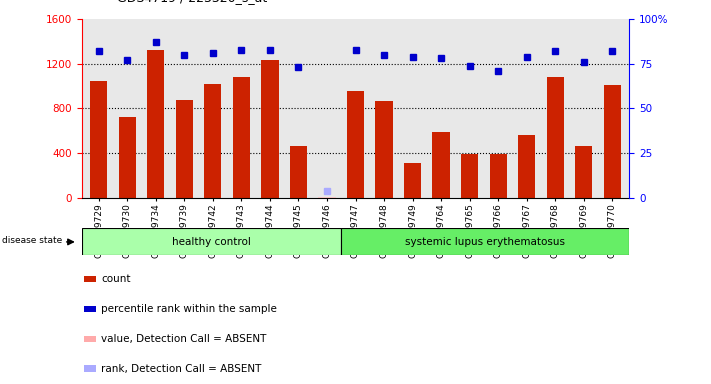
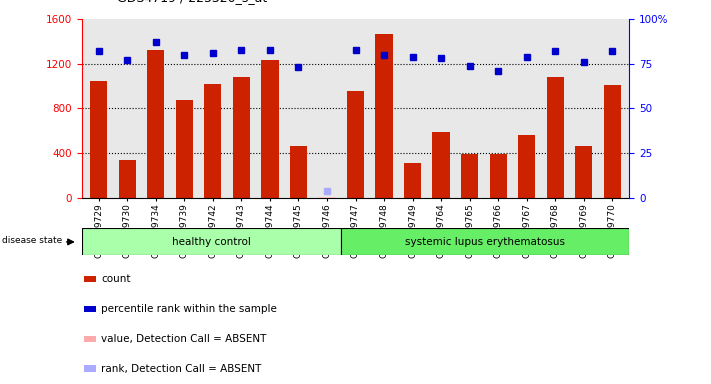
GSM349730: 720 -> 340
GSM349748: 870 -> 1470
